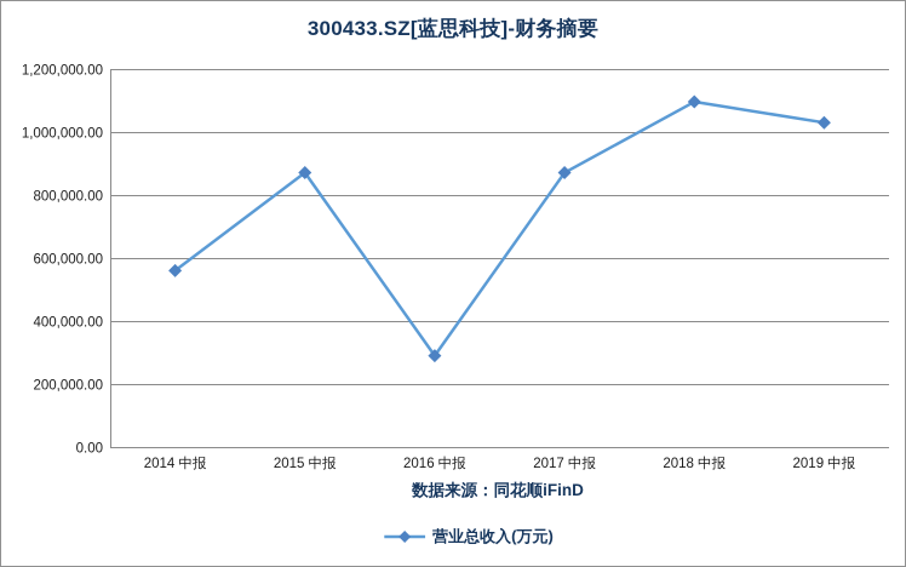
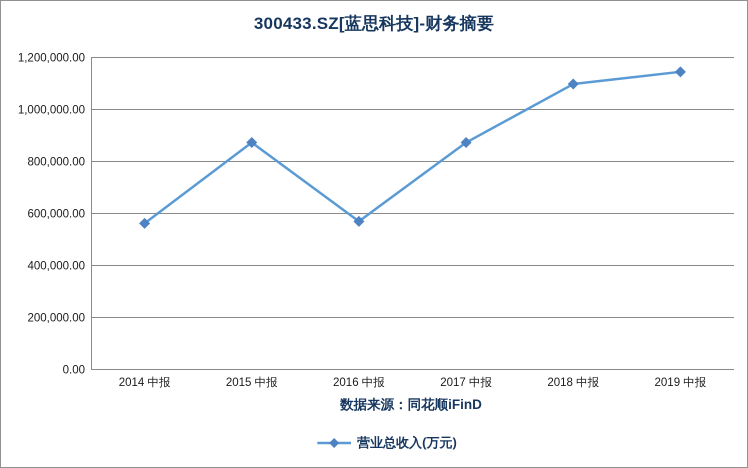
2016 中报: 290000 -> 570000
2019 中报: 1030000 -> 1140000
